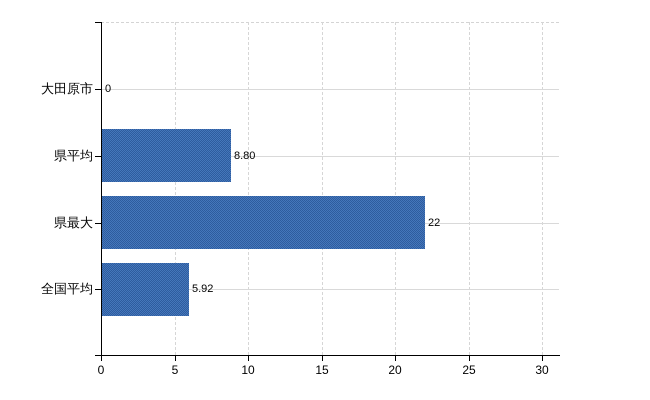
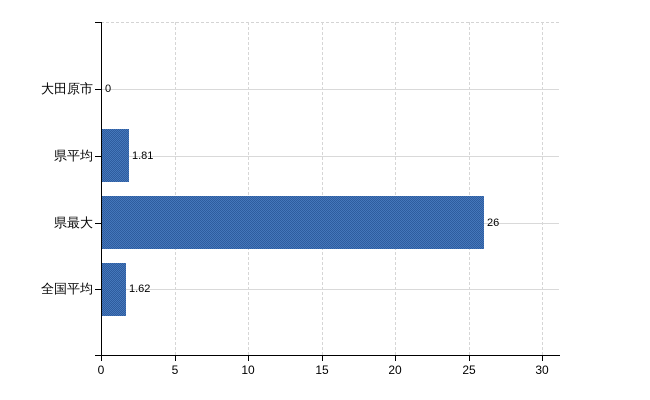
県平均: 8.80 -> 1.81
県最大: 22 -> 26
全国平均: 5.92 -> 1.62
